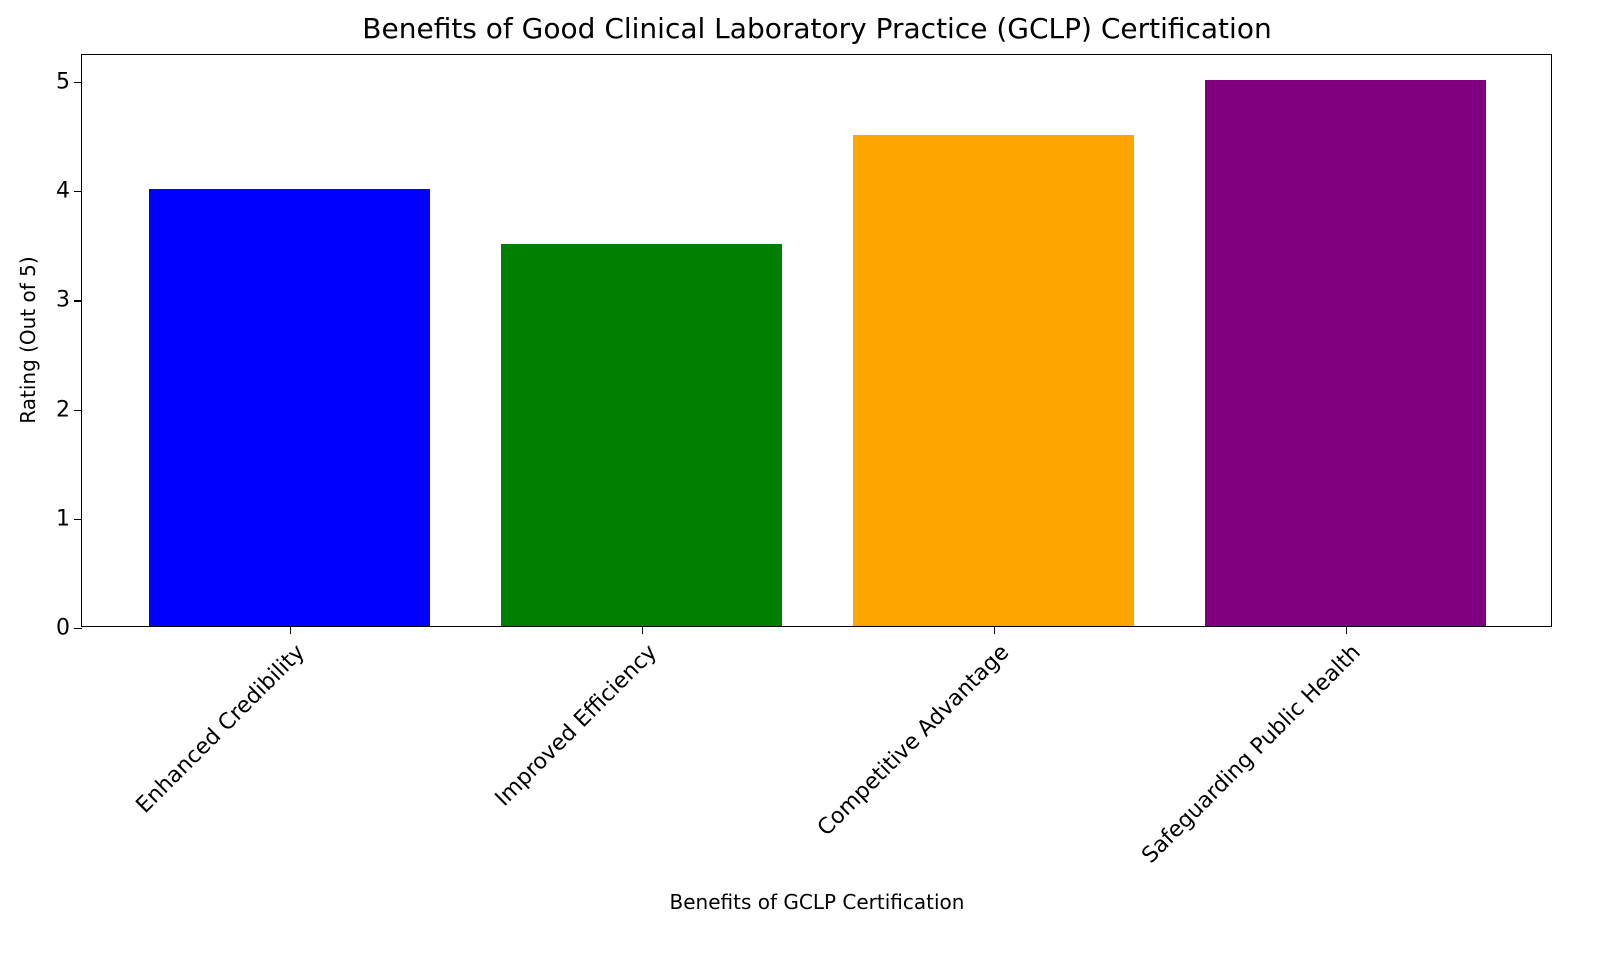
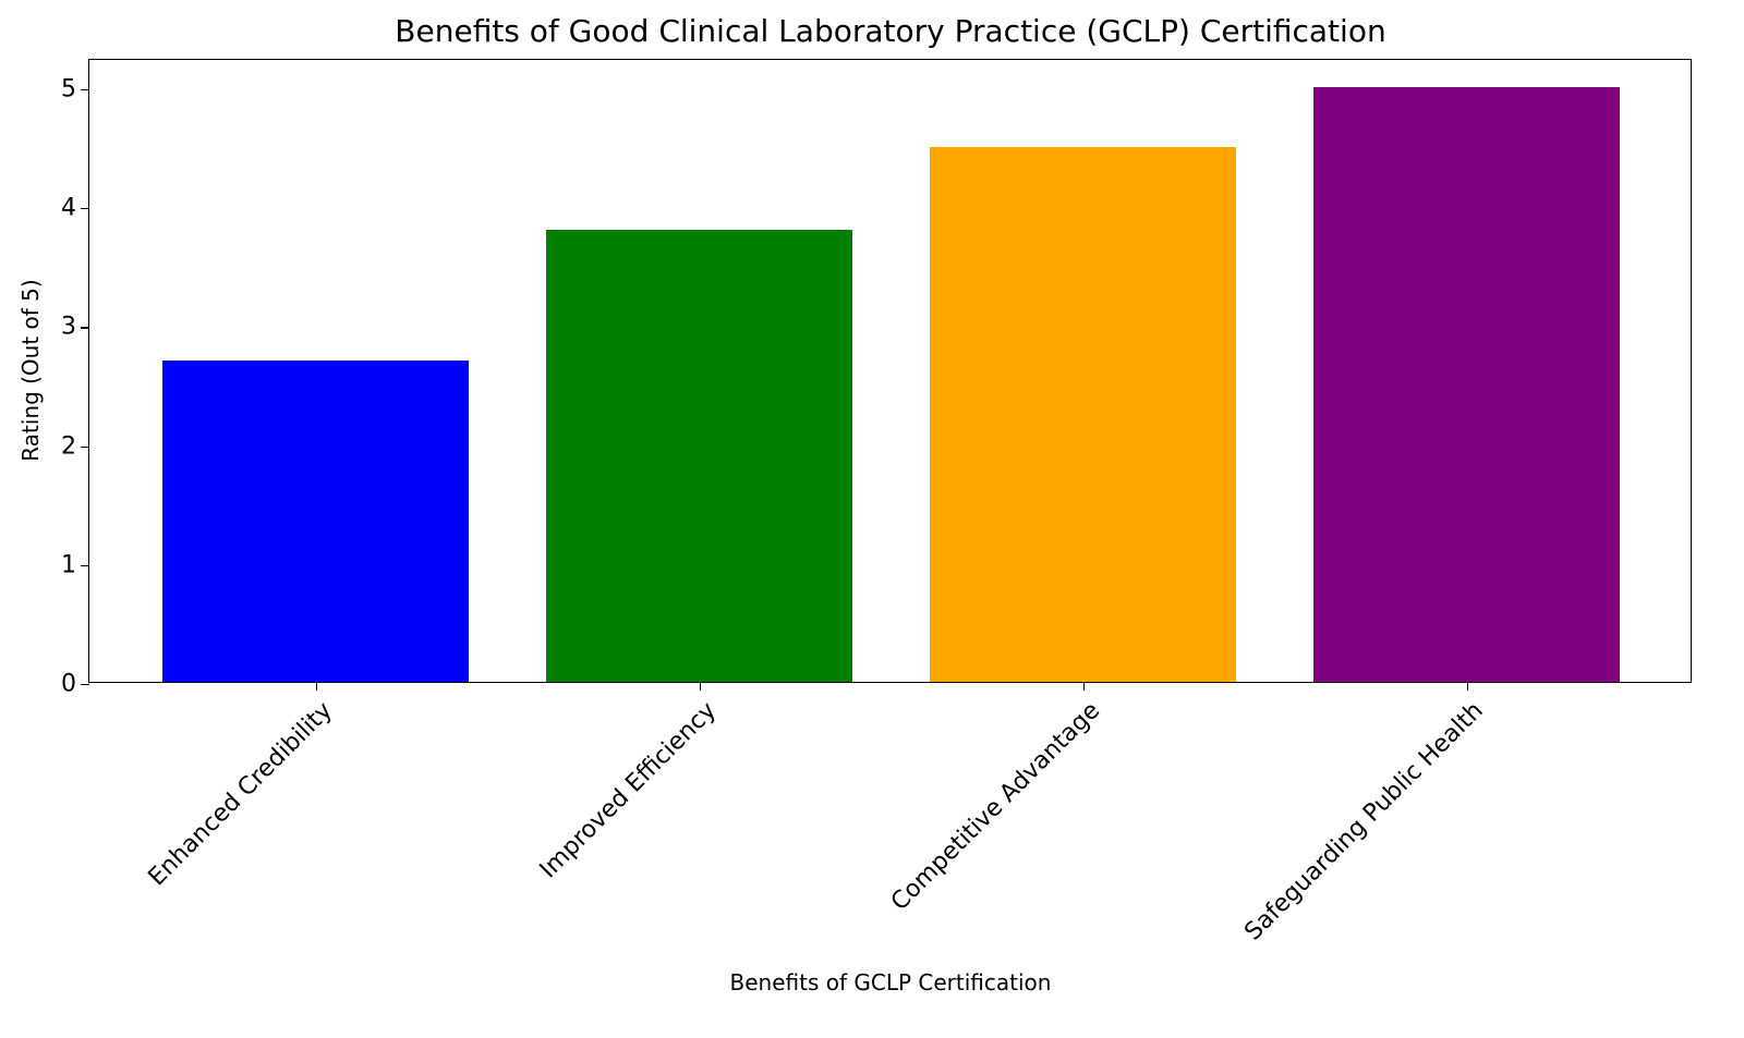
Enhanced Credibility: 4.0 -> 2.7
Improved Efficiency: 3.5 -> 3.8
